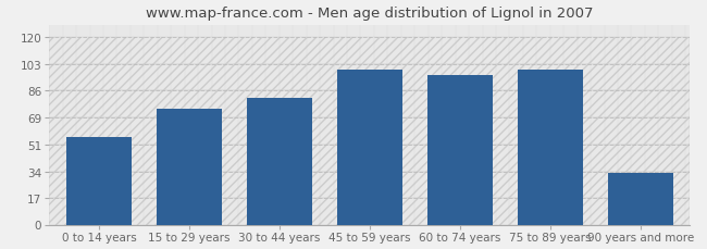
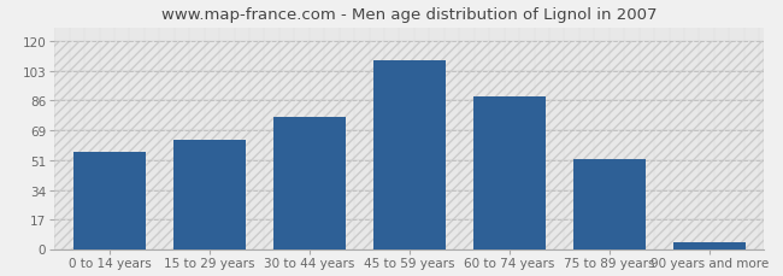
15 to 29 years: 74 -> 63
30 to 44 years: 81 -> 76
45 to 59 years: 99 -> 109
60 to 74 years: 96 -> 88
75 to 89 years: 99 -> 52
90 years and more: 33 -> 4
